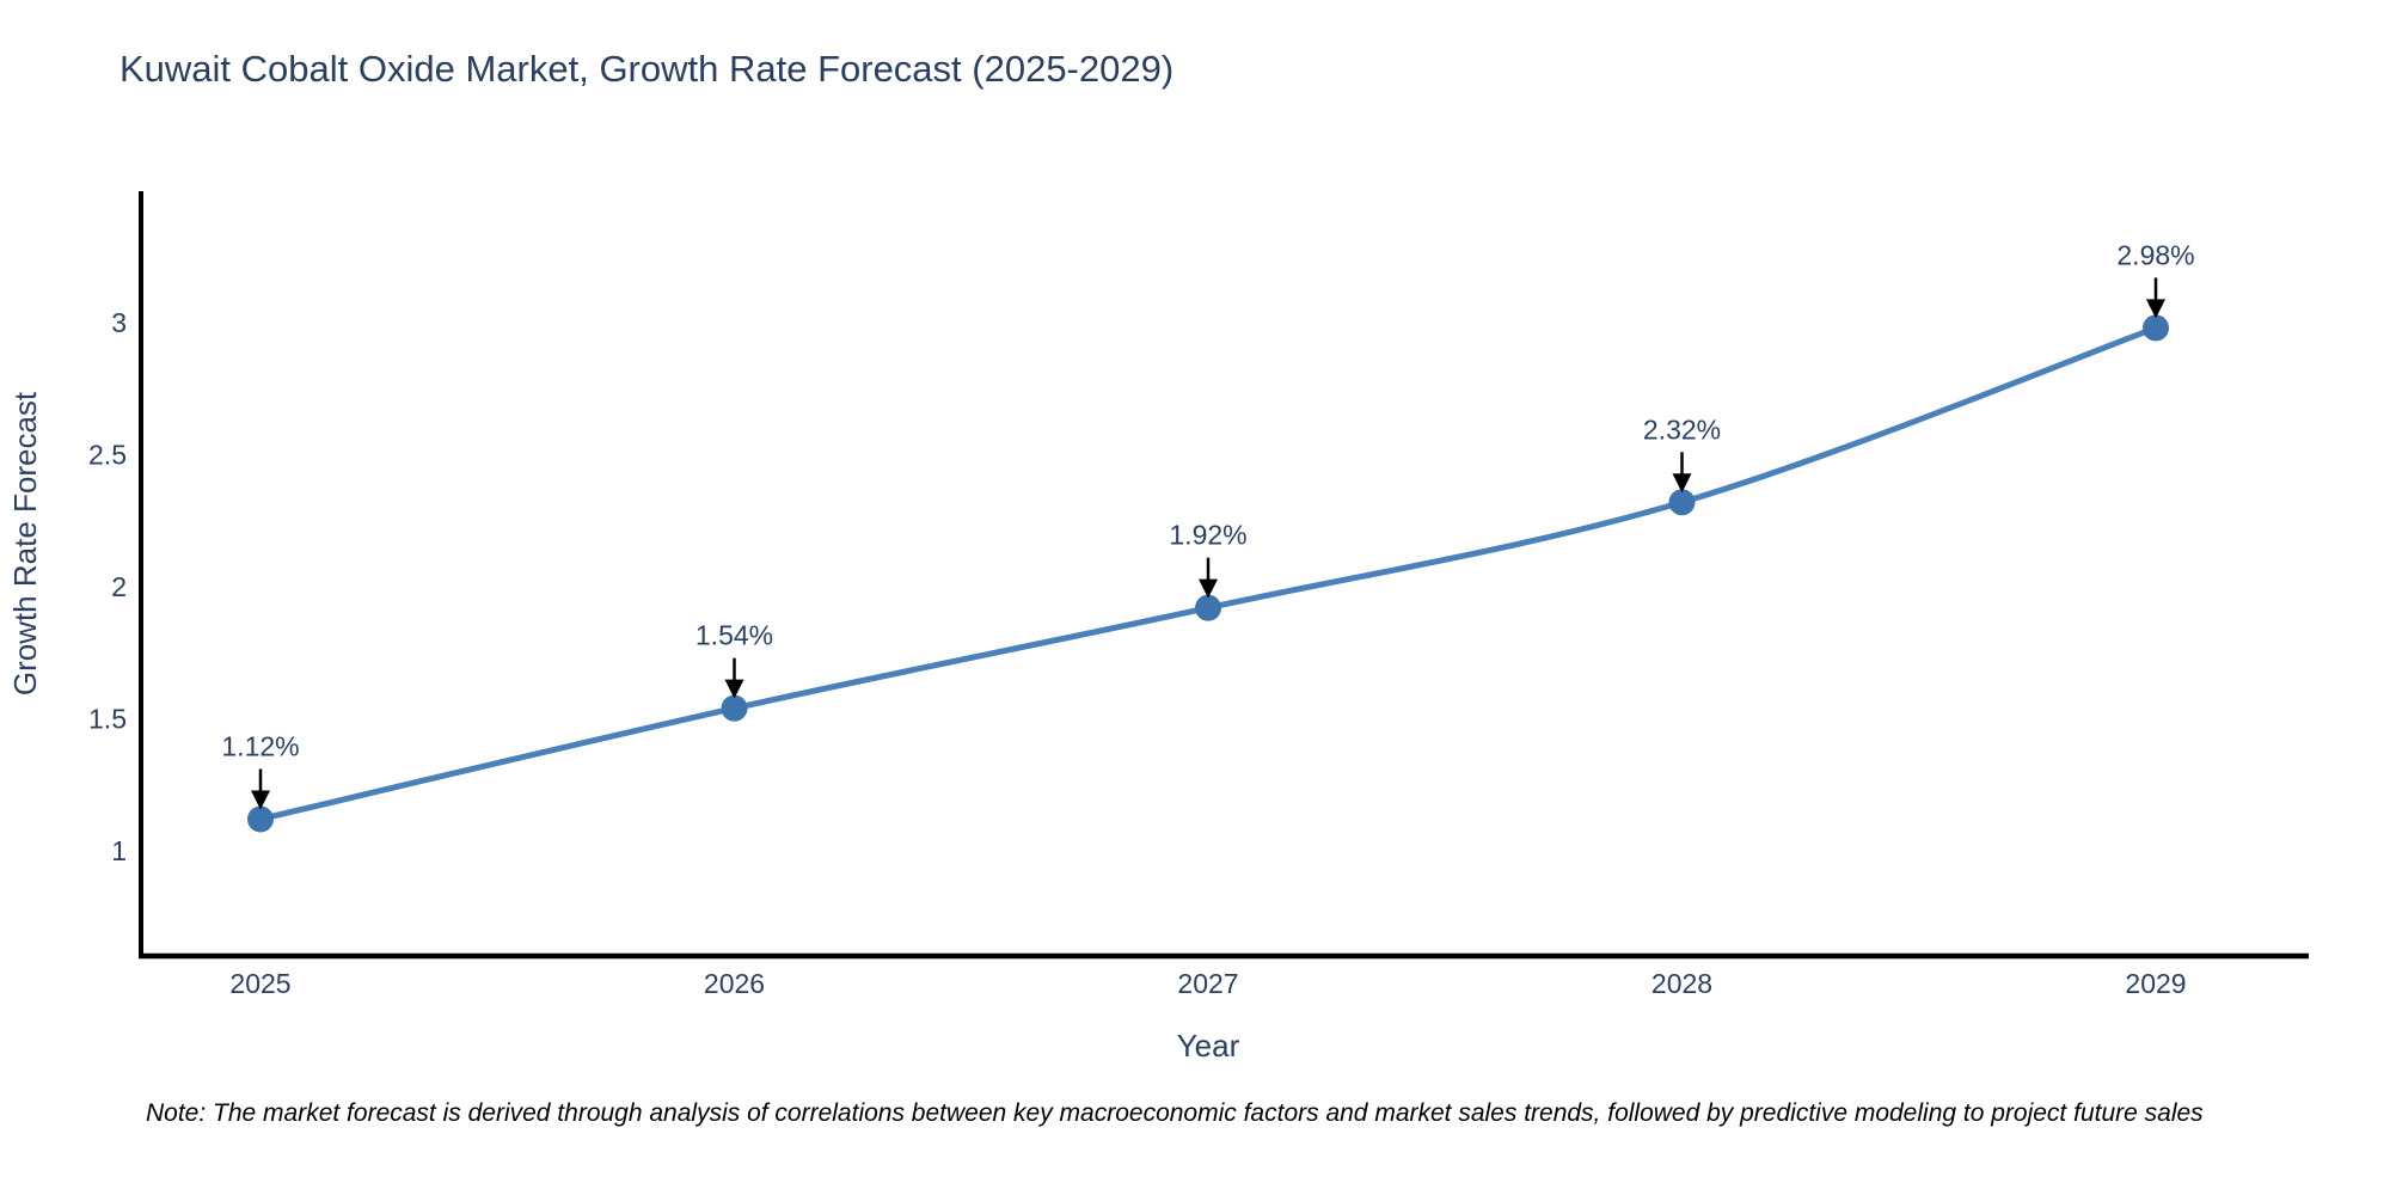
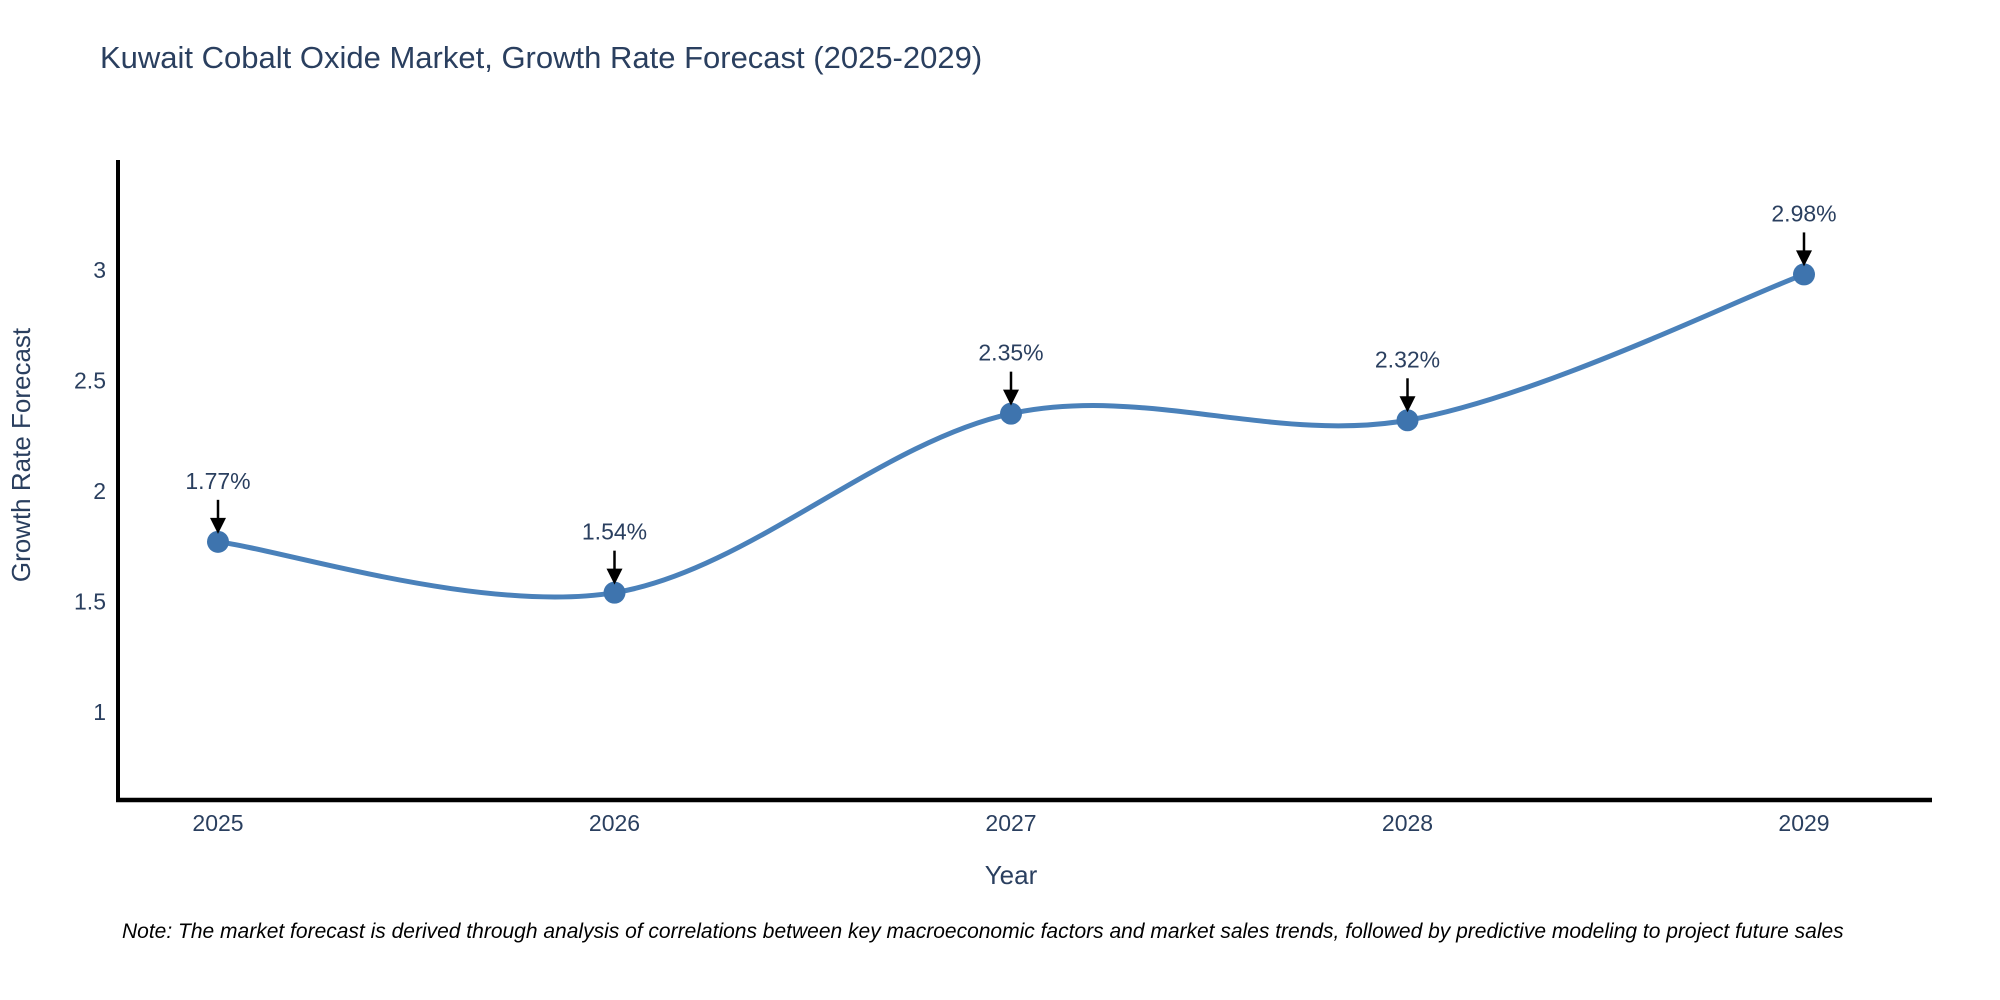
2025: 1.12% -> 1.77%
2027: 1.92% -> 2.35%
